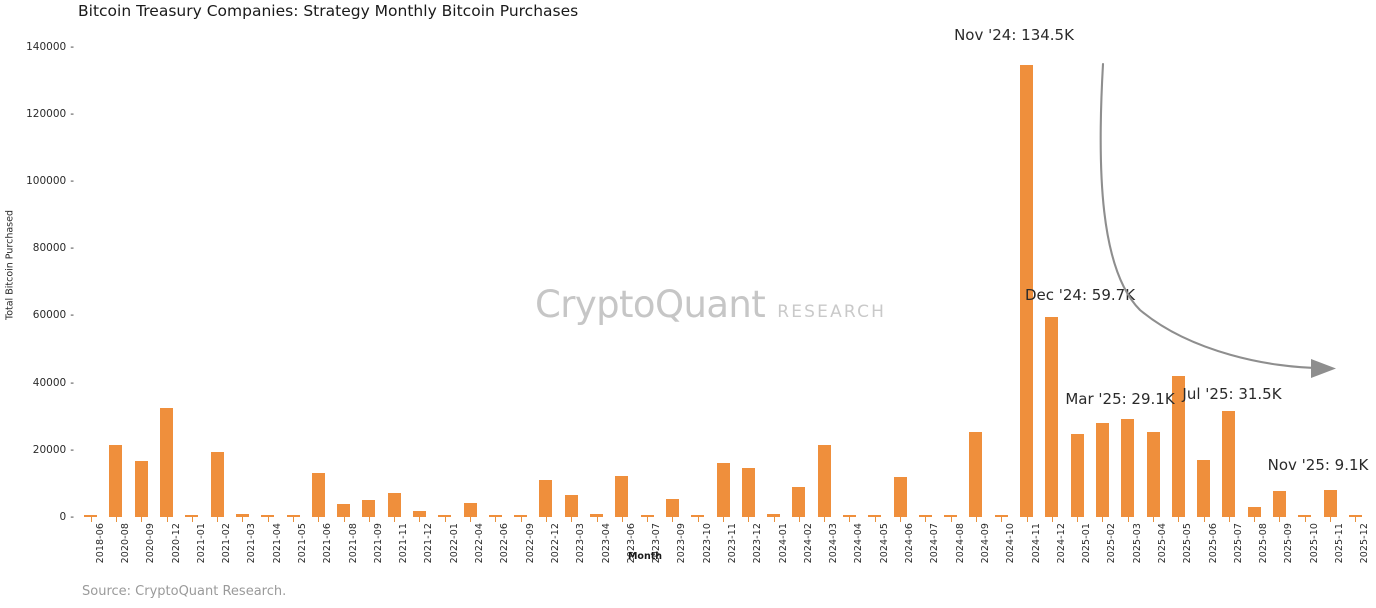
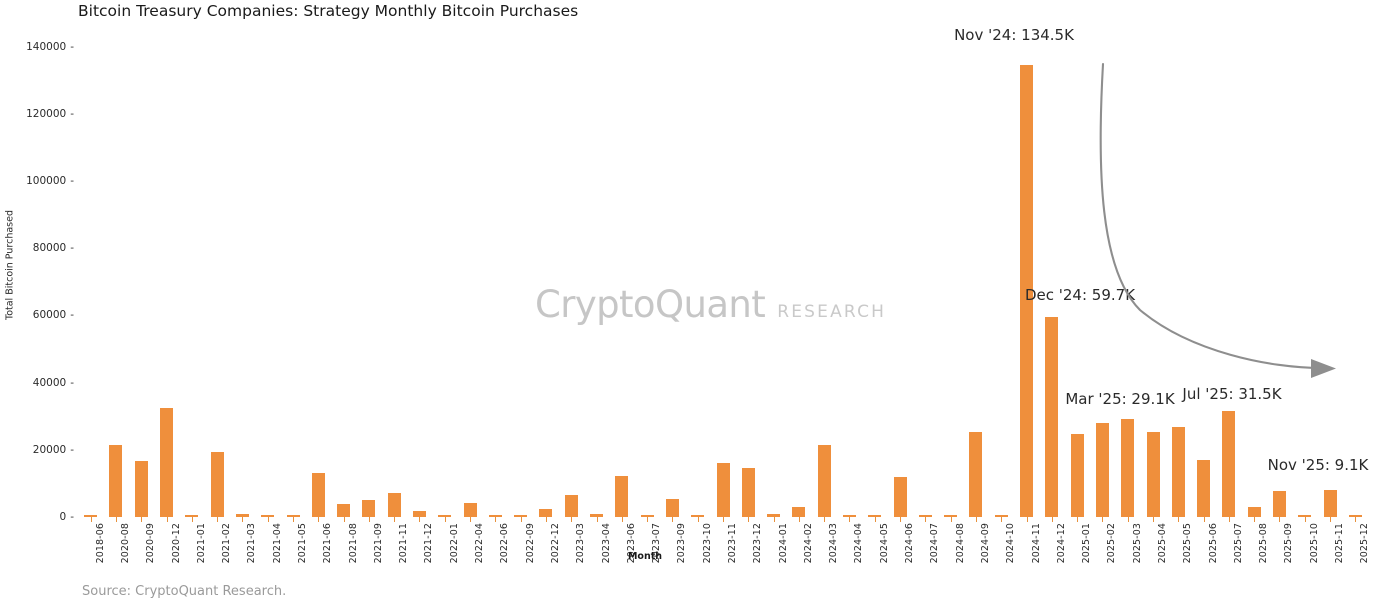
2022-12: 11000 -> 2000
2024-02: 9000 -> 3000
2025-05: 42000 -> 27000
